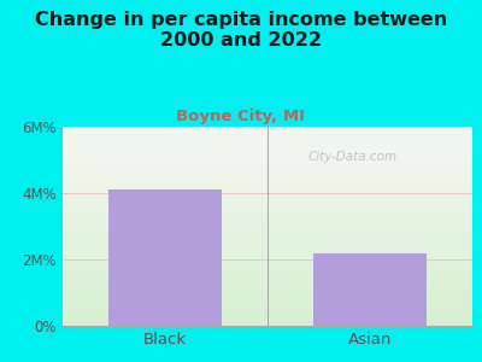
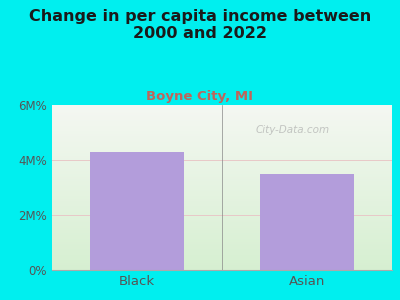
Black: 4.1M% -> 4.3M%
Asian: 2.2M% -> 3.5M%
